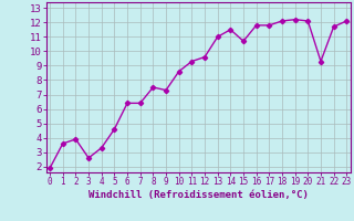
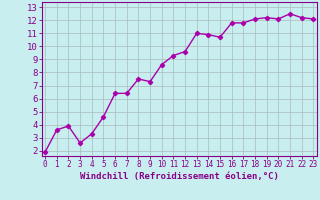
14: 11.5 -> 10.9
21: 9.3 -> 12.5
22: 11.7 -> 12.2
